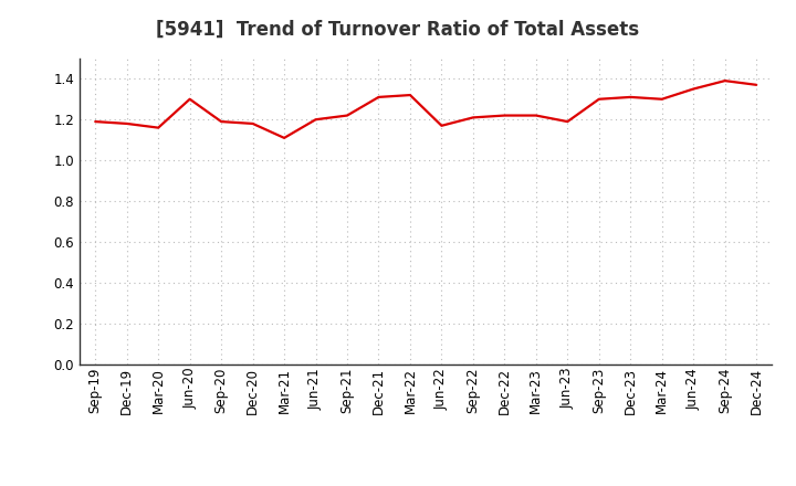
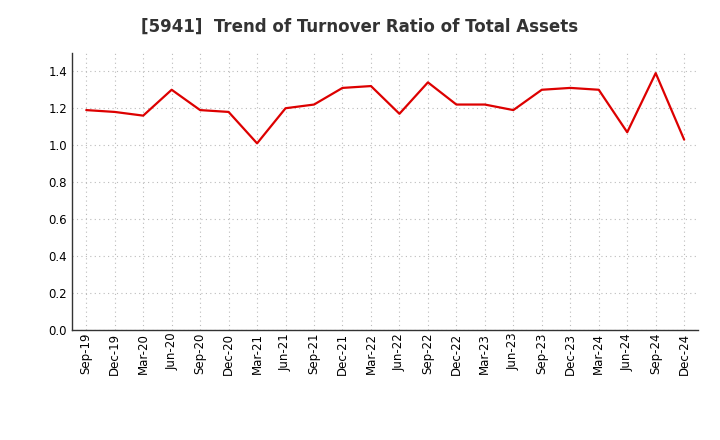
Mar-21: 1.11 -> 1.01
Sep-22: 1.21 -> 1.34
Jun-24: 1.35 -> 1.07
Dec-24: 1.37 -> 1.03
